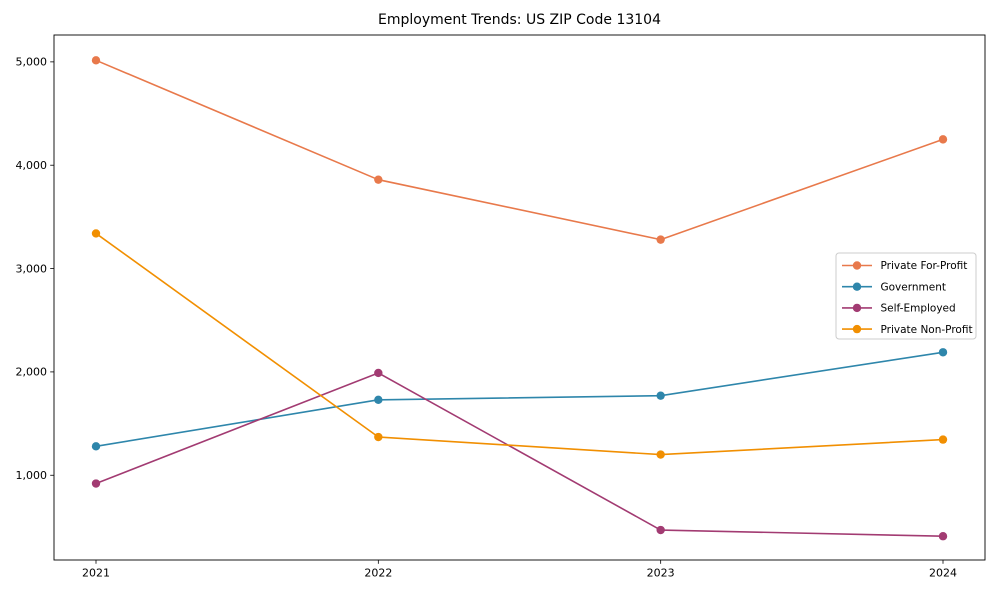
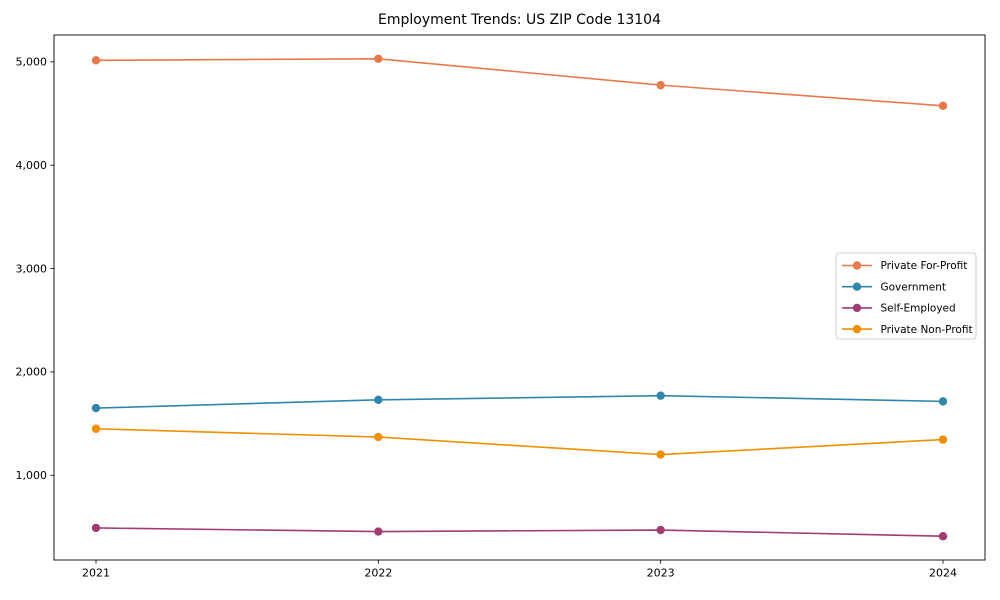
Government/2021: 1280 -> 1650
Self-Employed/2021: 920 -> 490
Private Non-Profit/2021: 3340 -> 1450
Private For-Profit/2022: 3860 -> 5030
Self-Employed/2022: 1990 -> 460
Private For-Profit/2023: 3280 -> 4780
Private For-Profit/2024: 4250 -> 4580
Government/2024: 2190 -> 1720
